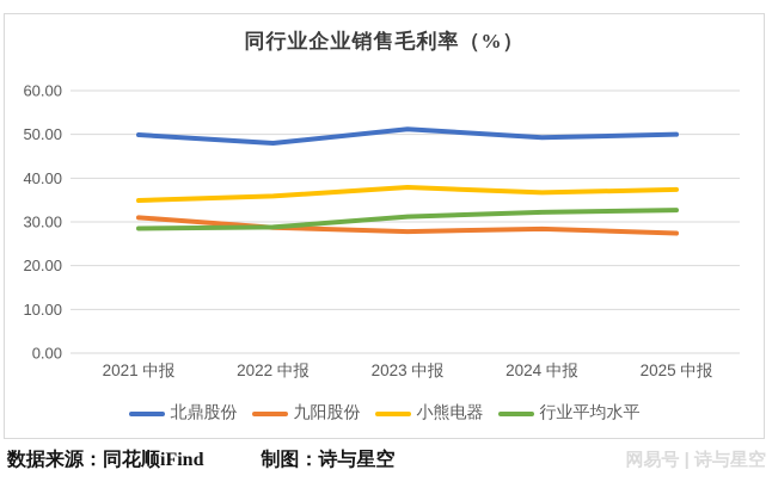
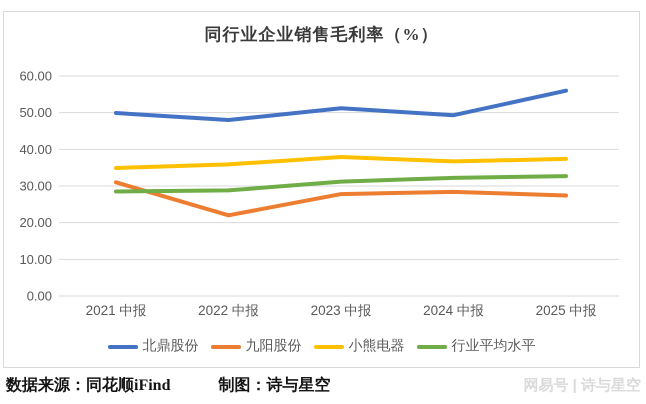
九阳股份/2022 中报: 29 -> 22
北鼎股份/2025 中报: 50 -> 56
